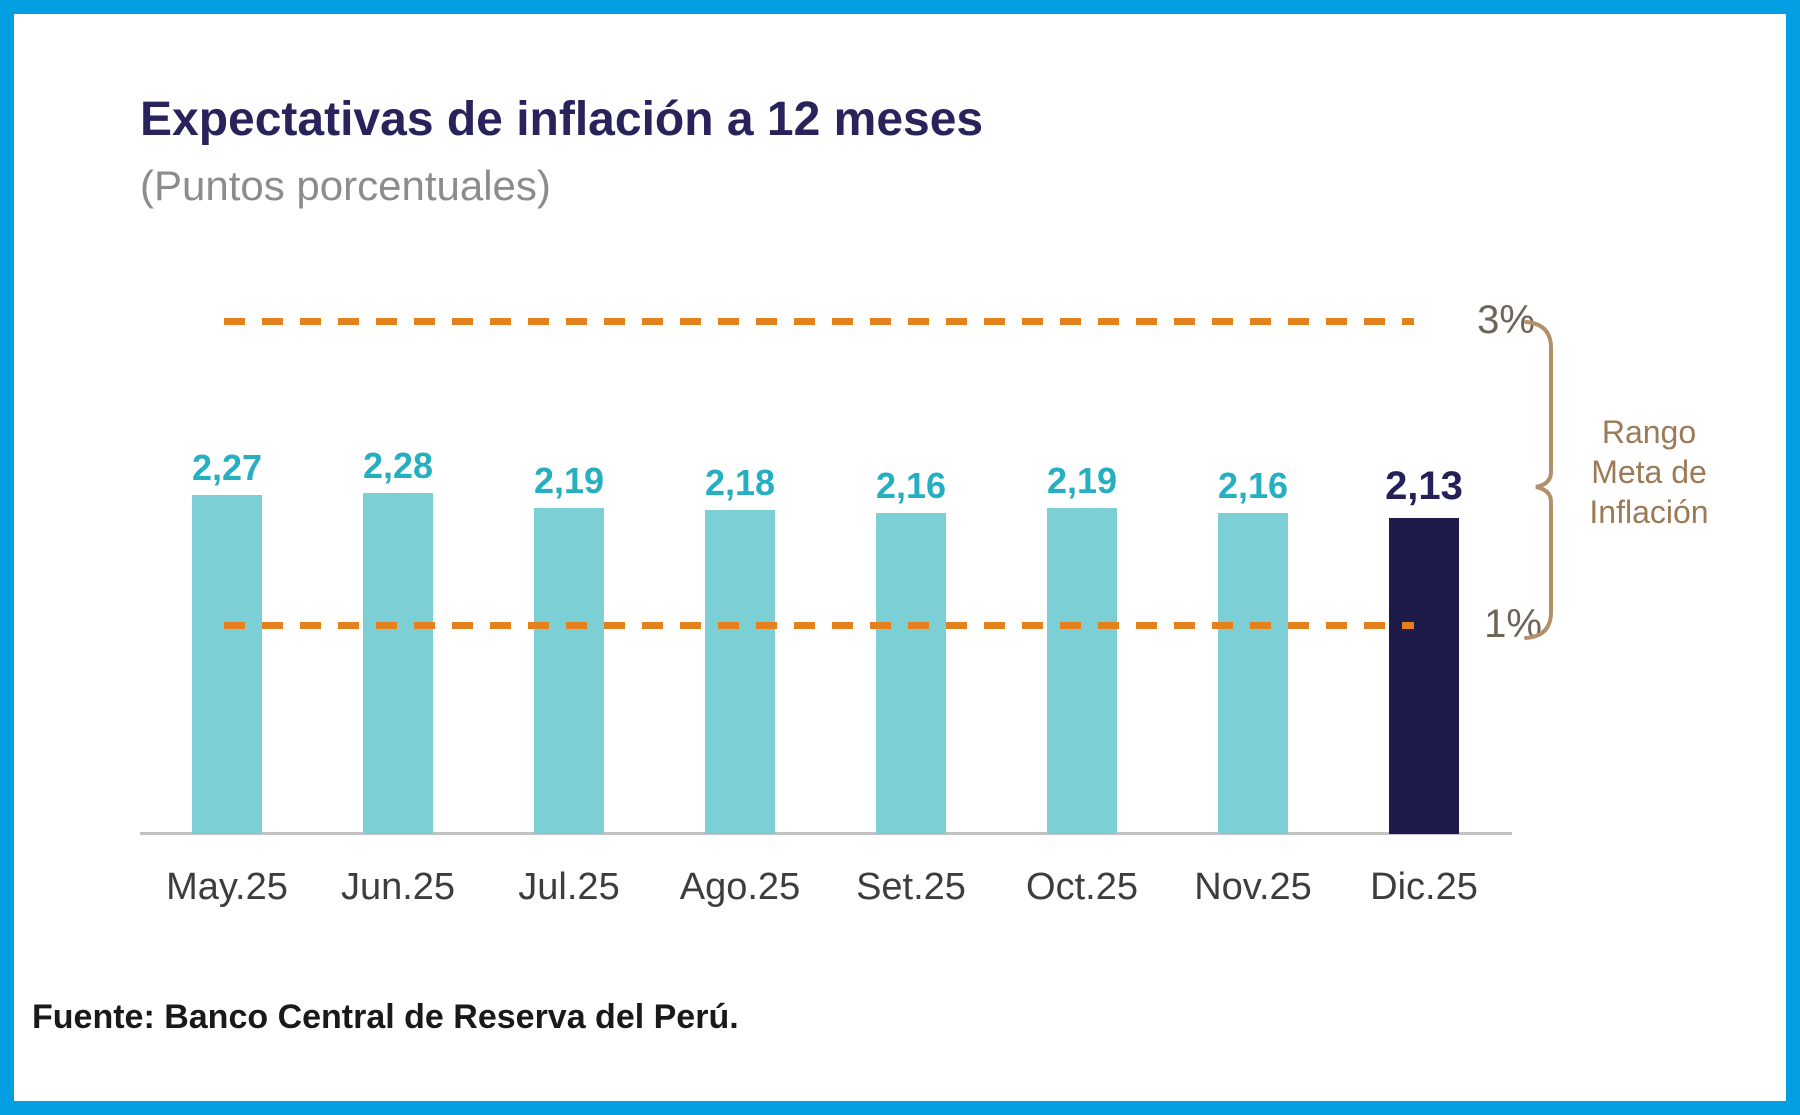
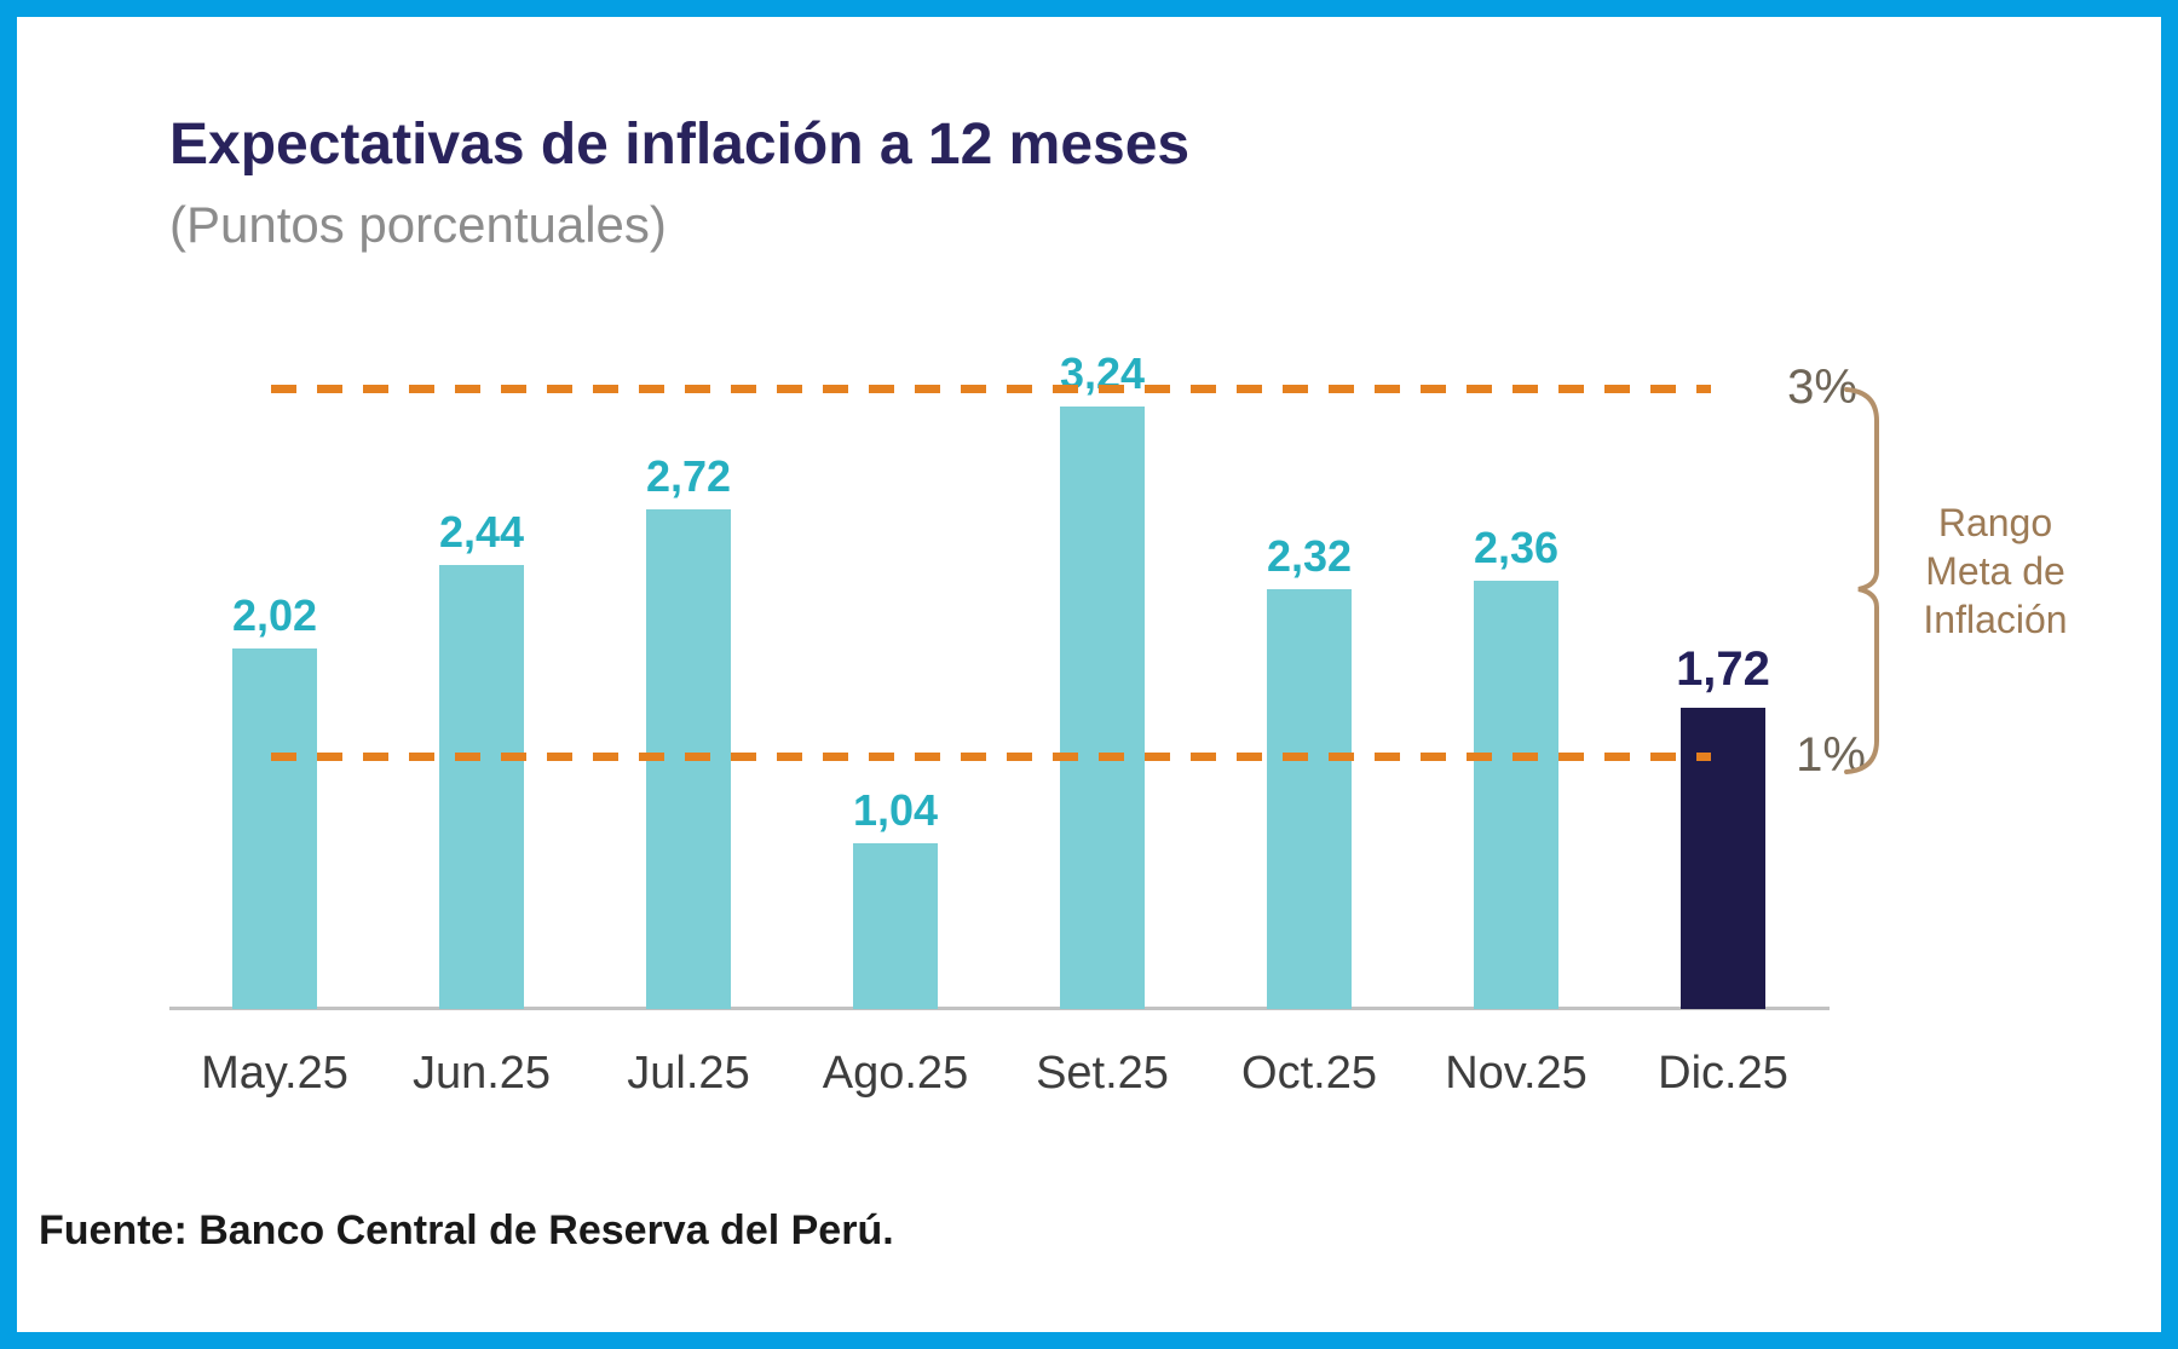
May.25: 2,27 -> 2,02
Jun.25: 2,28 -> 2,44
Jul.25: 2,19 -> 2,72
Ago.25: 2,18 -> 1,04
Set.25: 2,16 -> 3,24
Oct.25: 2,19 -> 2,32
Nov.25: 2,16 -> 2,36
Dic.25: 2,13 -> 1,72
